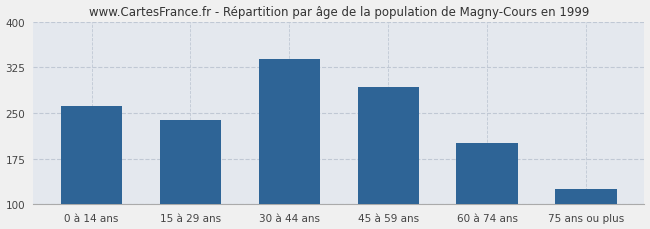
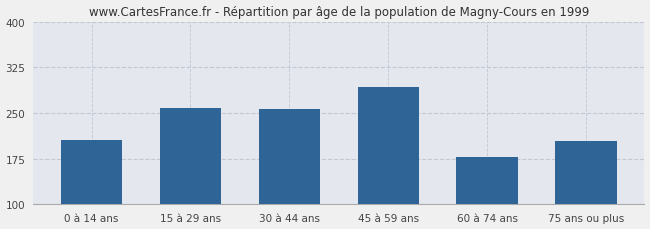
0 à 14 ans: 262 -> 206
15 à 29 ans: 238 -> 258
30 à 44 ans: 338 -> 256
60 à 74 ans: 200 -> 178
75 ans ou plus: 125 -> 204
